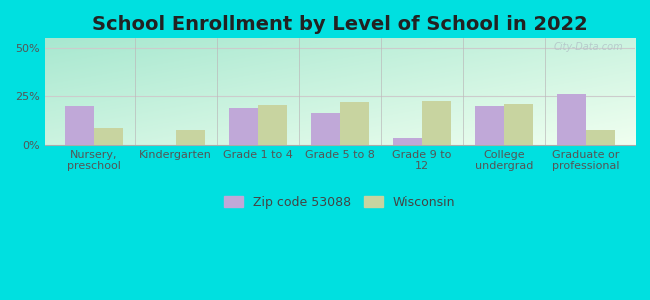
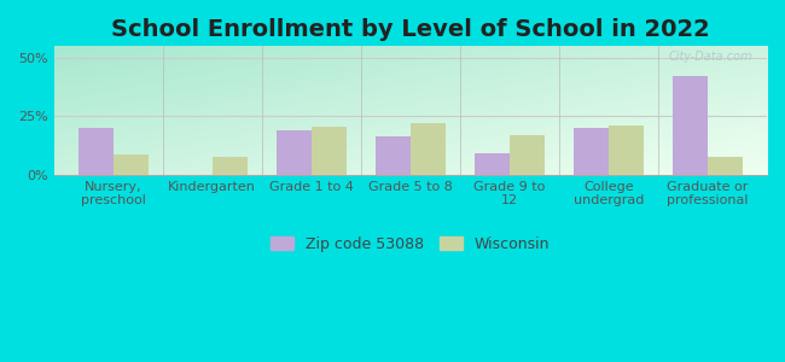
Zip code 53088/Grade 9 to 12: 4% -> 9%
Wisconsin/Grade 9 to 12: 22% -> 17%
Zip code 53088/Graduate or professional: 26% -> 42%
